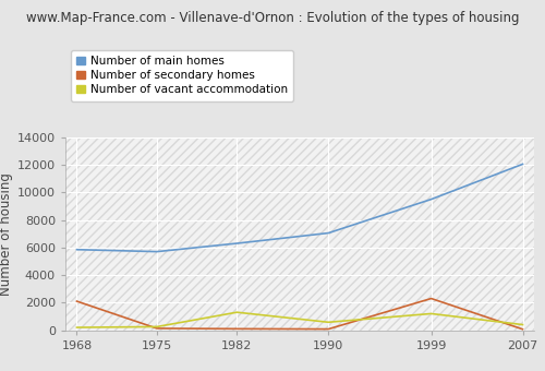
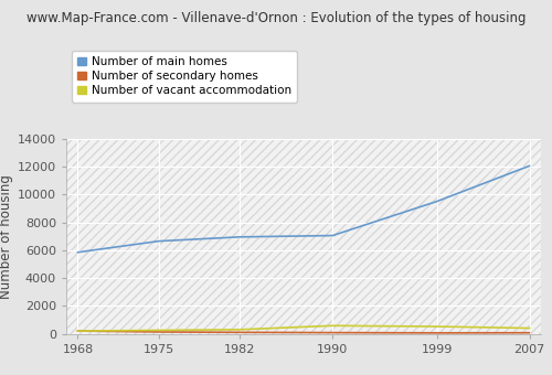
Number of secondary homes/1968: 2100 -> 200
Number of main homes/1975: 5700 -> 6600
Number of main homes/1982: 6300 -> 7000
Number of vacant accommodation/1982: 1300 -> 300
Number of secondary homes/1999: 2300 -> 100
Number of vacant accommodation/1999: 1200 -> 500
